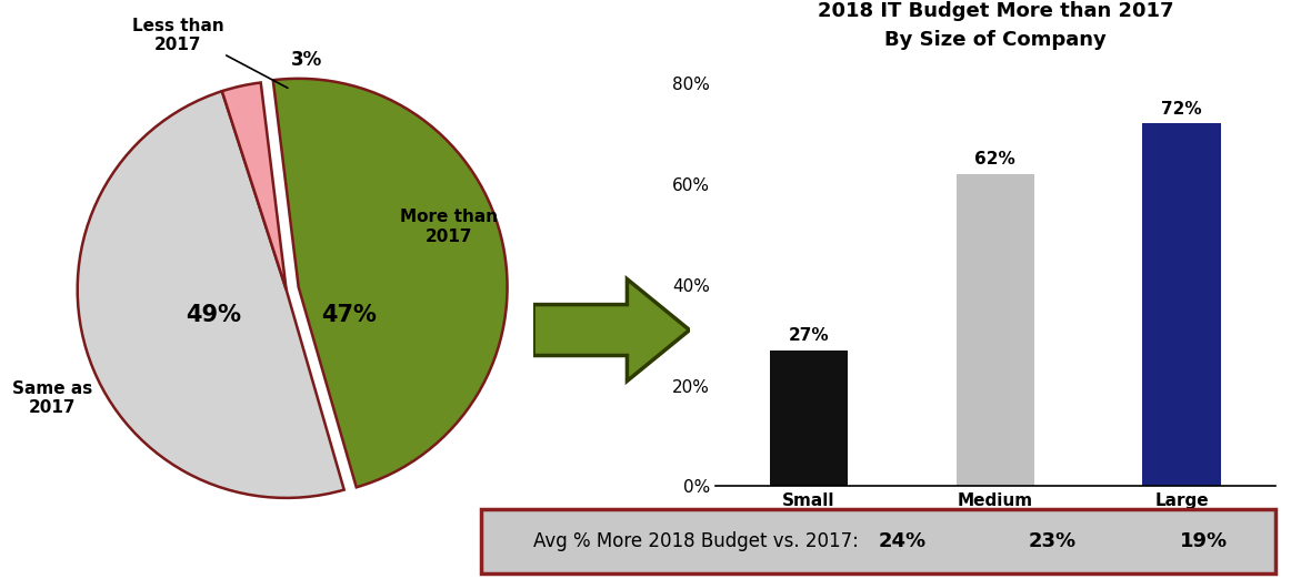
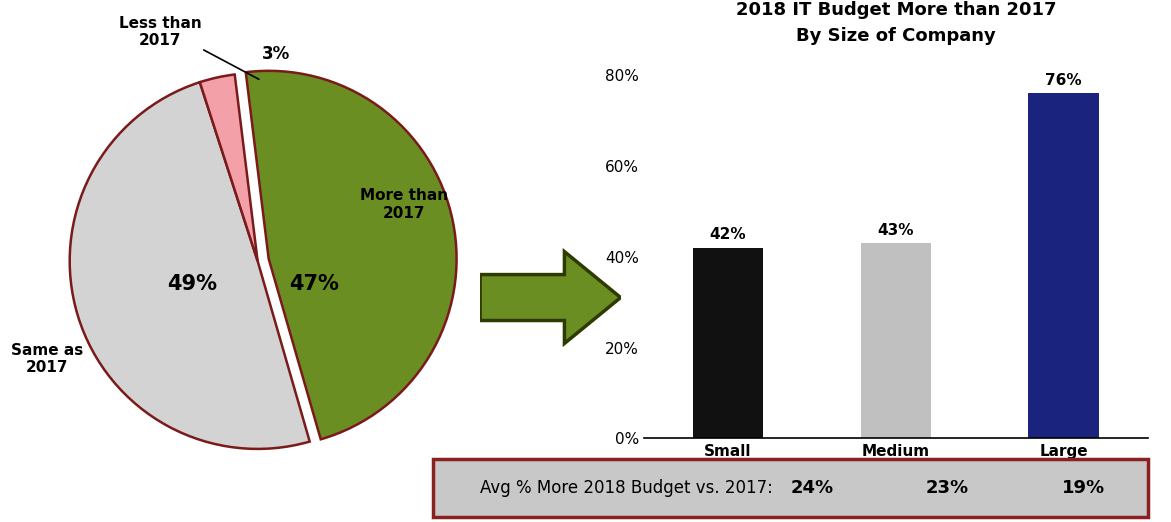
Small Companies: 27% -> 42%
Medium Companies: 62% -> 43%
Large Companies: 72% -> 76%
